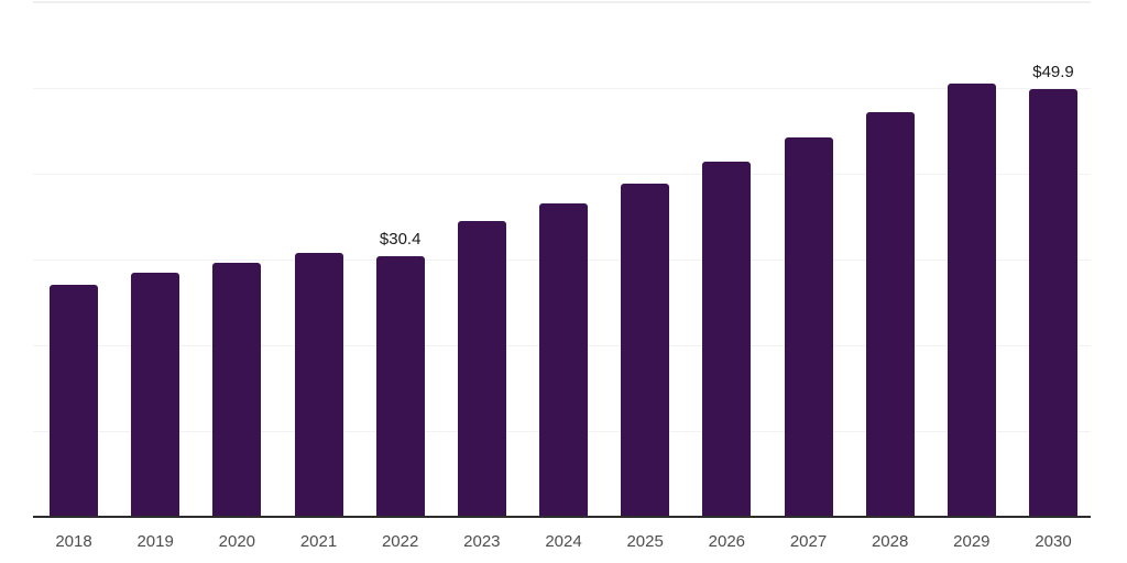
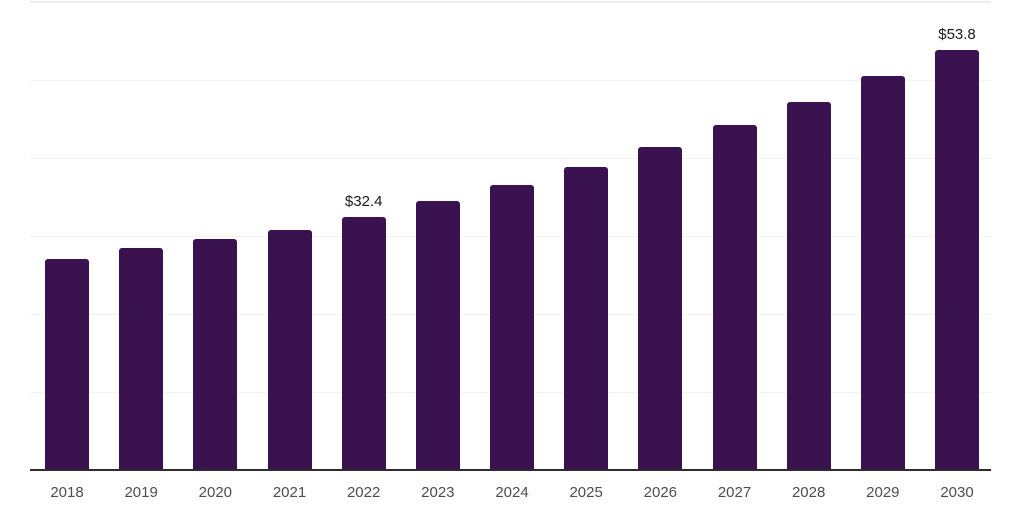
2022: $30.4 -> $32.4
2030: $49.9 -> $53.8
